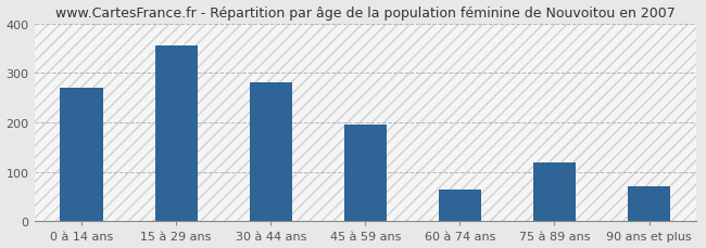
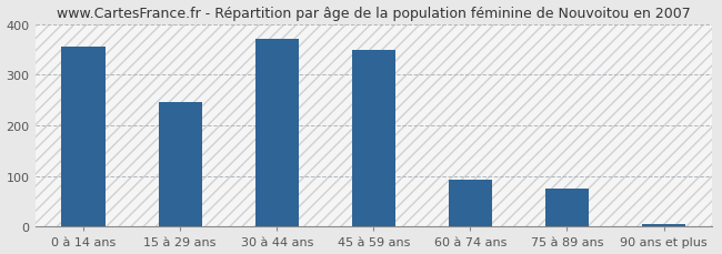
0 à 14 ans: 270 -> 355
15 à 29 ans: 355 -> 245
30 à 44 ans: 280 -> 370
45 à 59 ans: 195 -> 348
60 à 74 ans: 65 -> 93
75 à 89 ans: 120 -> 75
90 ans et plus: 70 -> 5
